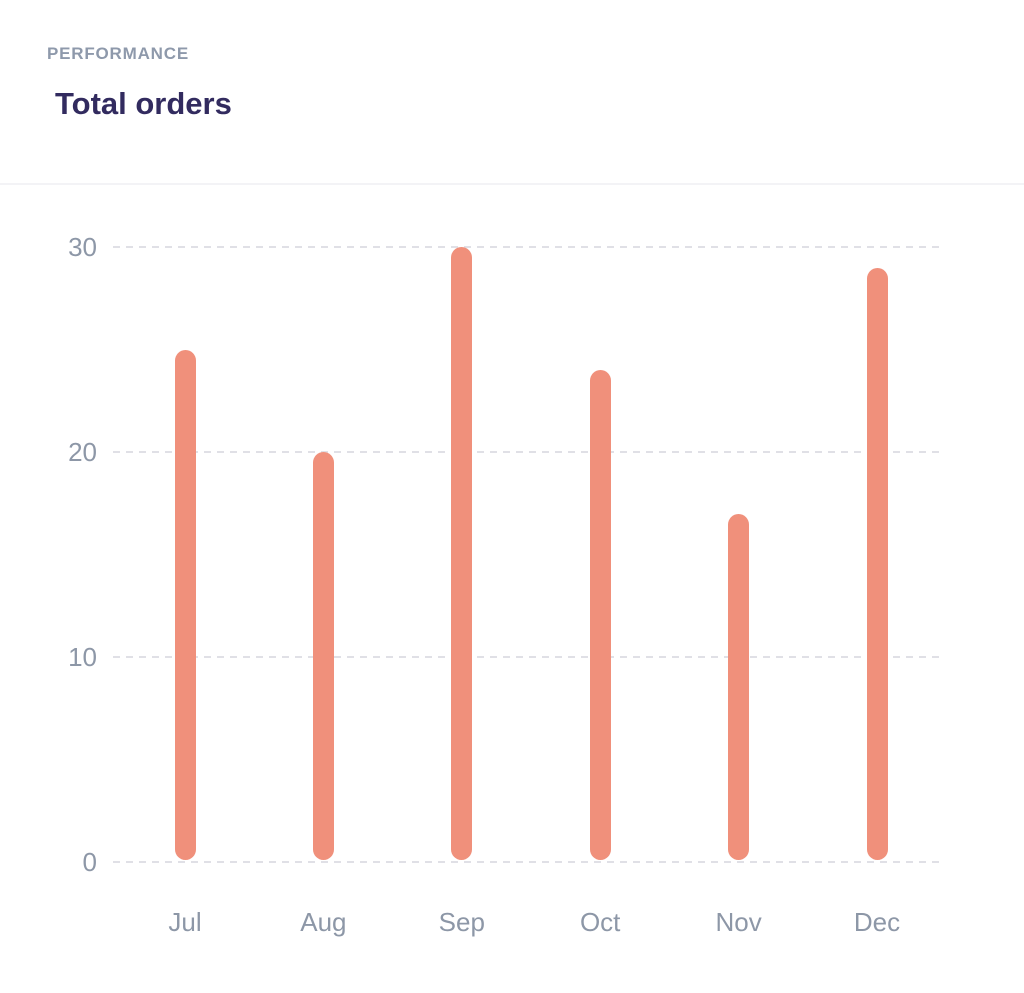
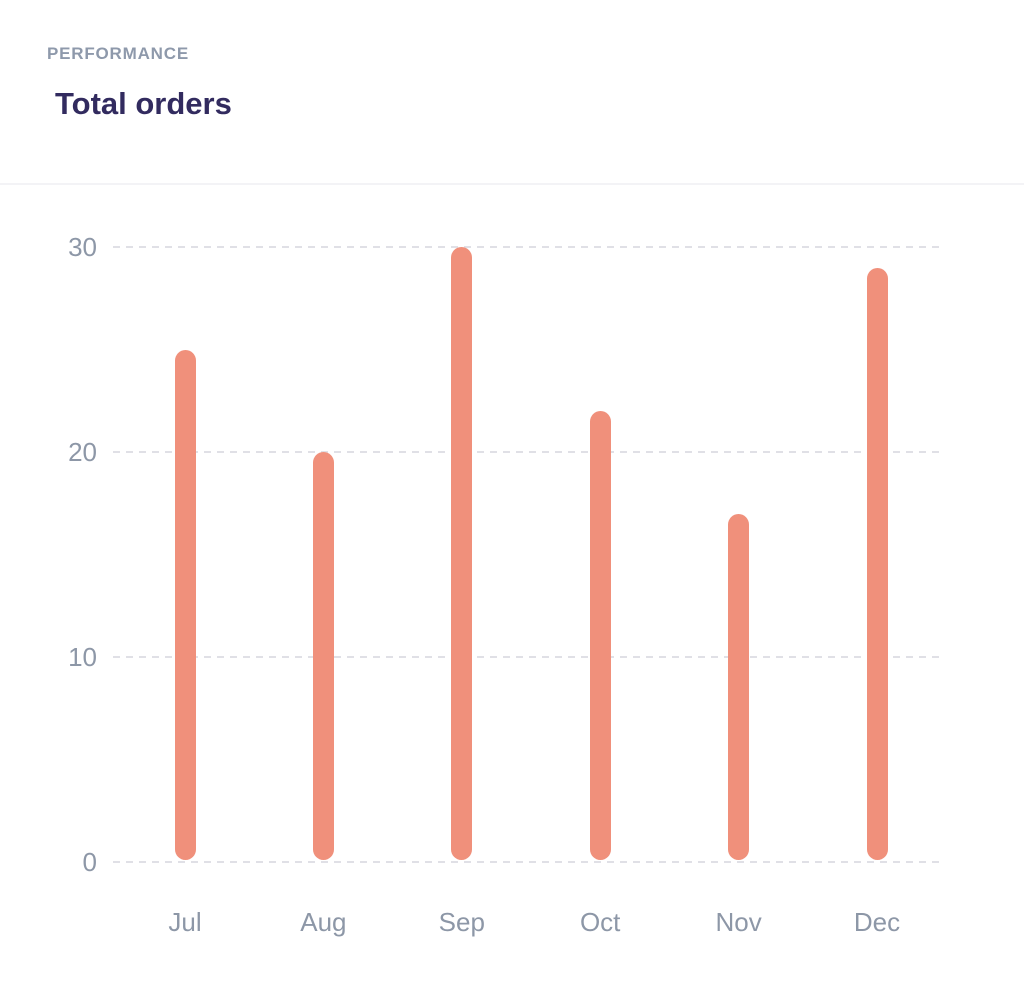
Oct: 24 -> 22
